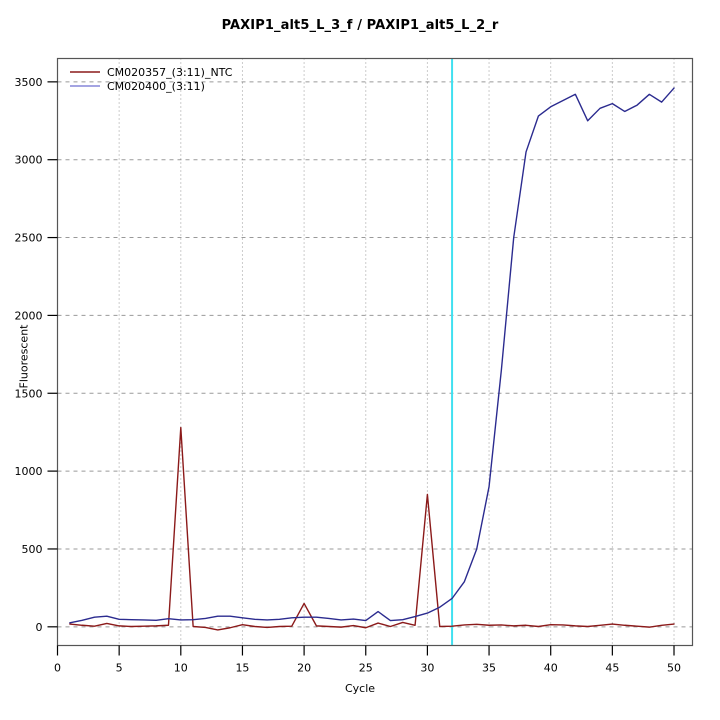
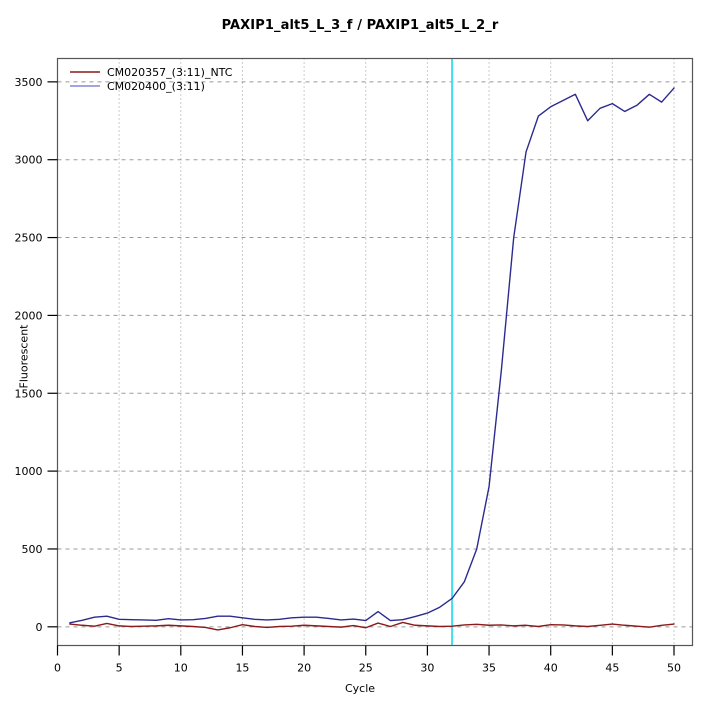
CM020357_(3:11)_NTC/10: 1280 -> 10
CM020357_(3:11)_NTC/20: 150 -> 10
CM020357_(3:11)_NTC/30: 850 -> 10
